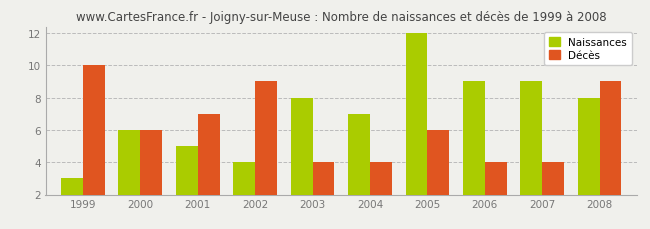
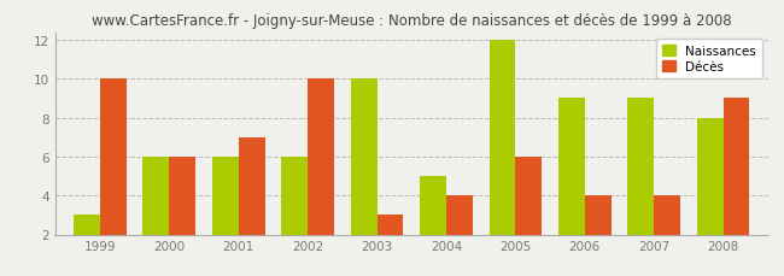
Naissances/2001: 5 -> 6
Naissances/2002: 4 -> 6
Décès/2002: 9 -> 10
Naissances/2003: 8 -> 10
Décès/2003: 4 -> 3
Naissances/2004: 7 -> 5
